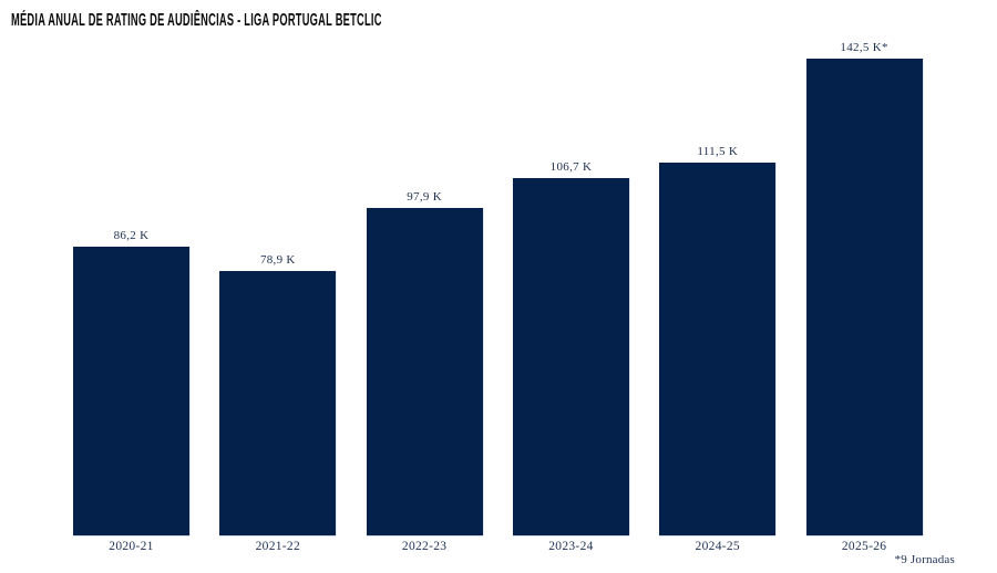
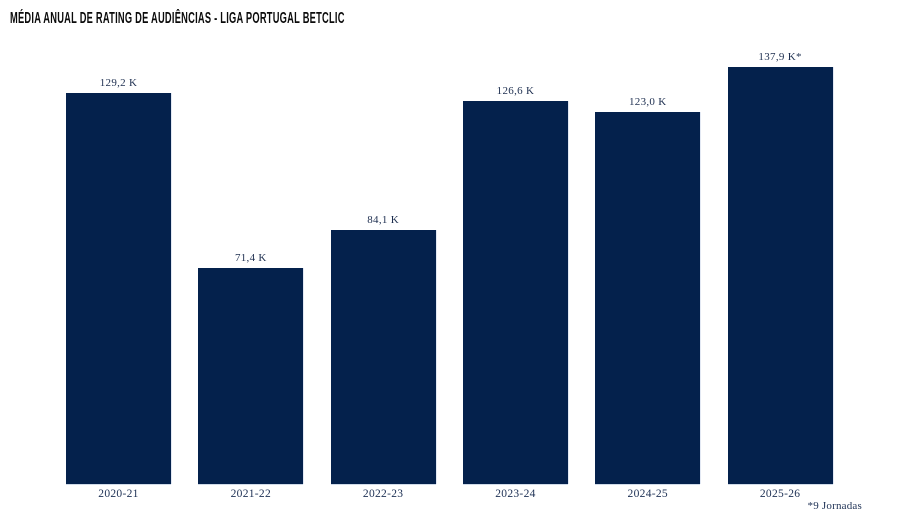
2020-21: 86,2 -> 129,2
2021-22: 78,9 -> 71,4
2022-23: 97,9 -> 84,1
2023-24: 106,7 -> 126,6
2024-25: 111,5 -> 123,0
2025-26: 142,5 -> 137,9
